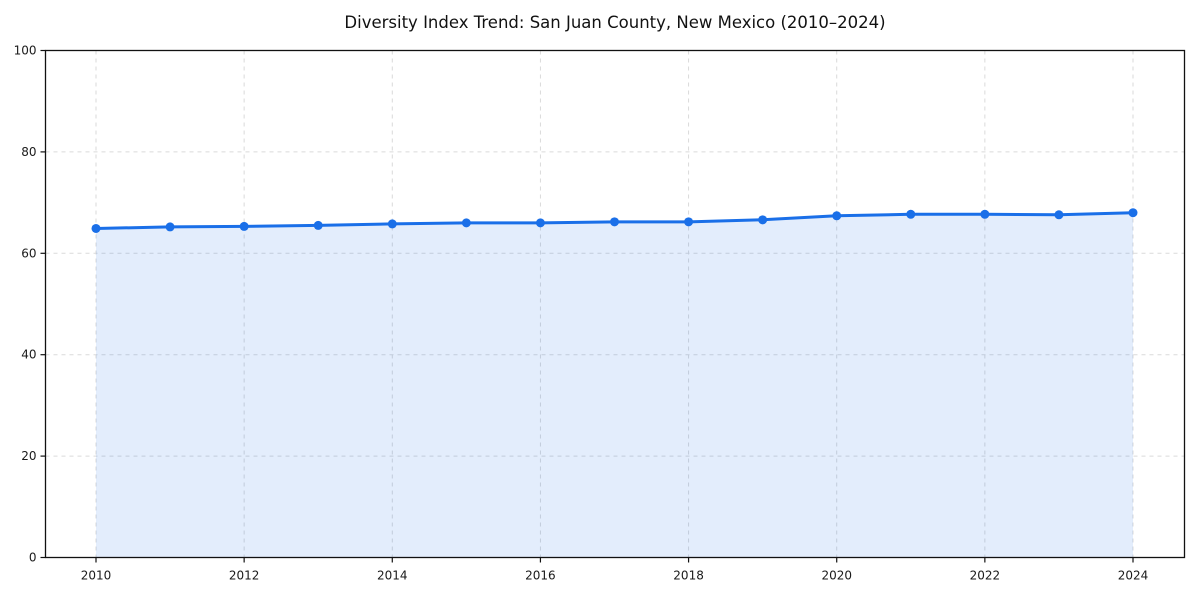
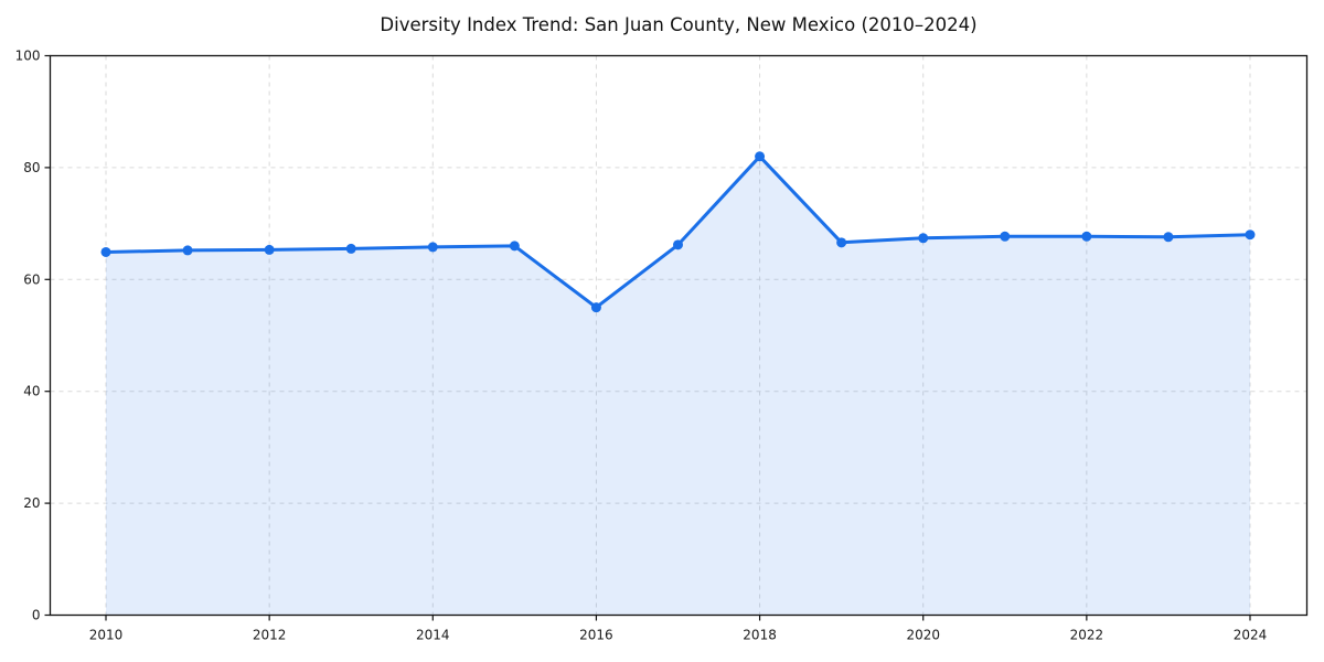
2016: 66 -> 55
2018: 66 -> 82
